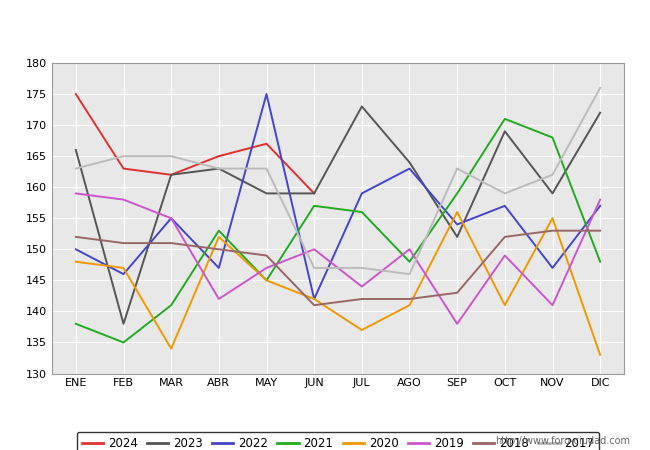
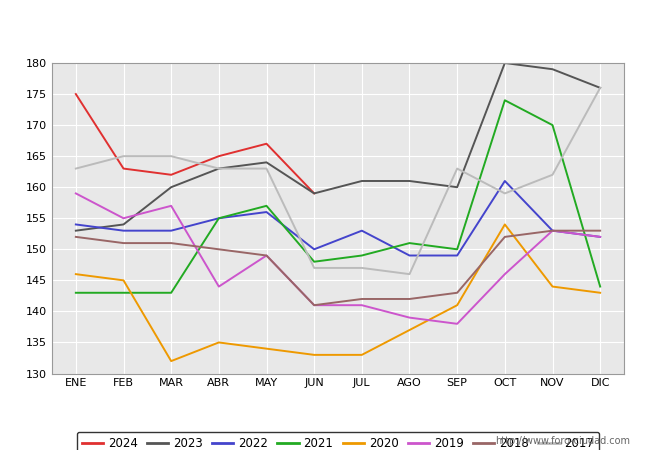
2023/ENE: 166 -> 153
2022/ENE: 150 -> 154
2021/ENE: 138 -> 143
2020/ENE: 148 -> 146
2023/FEB: 138 -> 154
2022/FEB: 146 -> 153
2021/FEB: 135 -> 143
2020/FEB: 147 -> 145
2019/FEB: 158 -> 155
2023/MAR: 162 -> 160
2022/MAR: 155 -> 153
2021/MAR: 141 -> 143
2020/MAR: 134 -> 132
2019/MAR: 155 -> 157
2022/ABR: 147 -> 155
2021/ABR: 153 -> 155
2020/ABR: 152 -> 135
2019/ABR: 142 -> 144
2023/MAY: 159 -> 164
2022/MAY: 175 -> 156
2021/MAY: 145 -> 157
2020/MAY: 145 -> 134
2019/MAY: 147 -> 149
2022/JUN: 142 -> 150
2021/JUN: 157 -> 148
2020/JUN: 142 -> 133
2019/JUN: 150 -> 141
2023/JUL: 173 -> 161
2022/JUL: 159 -> 153
2021/JUL: 156 -> 149
2020/JUL: 137 -> 133
2019/JUL: 144 -> 141
2023/AGO: 164 -> 161
2022/AGO: 163 -> 149
2021/AGO: 148 -> 151
2020/AGO: 141 -> 137
2019/AGO: 150 -> 139
2023/SEP: 152 -> 160
2022/SEP: 154 -> 149
2021/SEP: 159 -> 150
2020/SEP: 156 -> 141
2023/OCT: 169 -> 180
2022/OCT: 157 -> 161
2021/OCT: 171 -> 174
2020/OCT: 141 -> 154
2019/OCT: 149 -> 146
2023/NOV: 159 -> 179
2022/NOV: 147 -> 153
2021/NOV: 168 -> 170
2020/NOV: 155 -> 144
2019/NOV: 141 -> 153
2023/DIC: 172 -> 176
2022/DIC: 157 -> 152
2021/DIC: 148 -> 144
2020/DIC: 133 -> 143
2019/DIC: 158 -> 152
